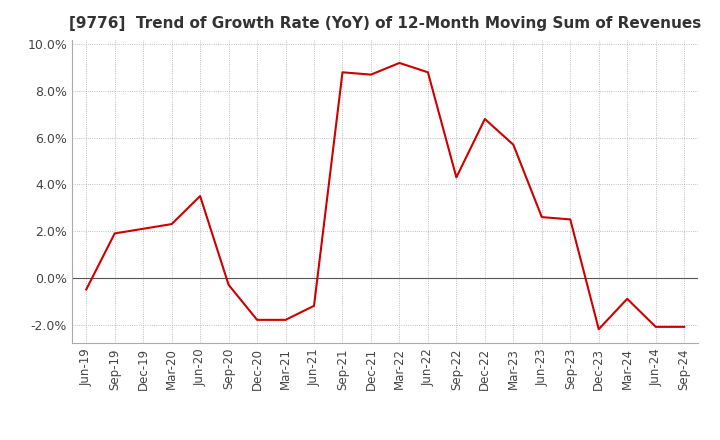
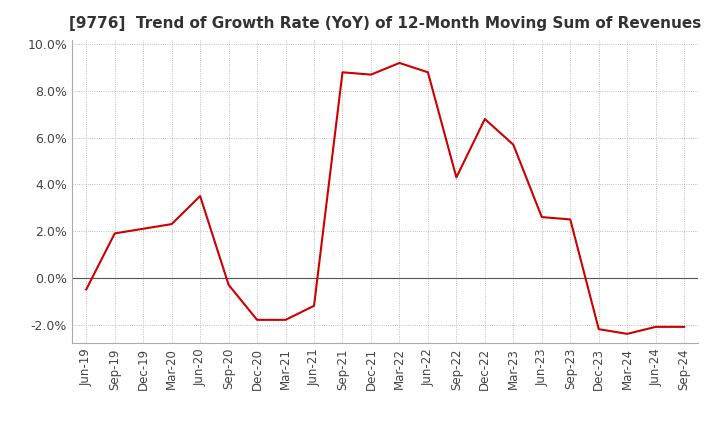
Mar-24: -0.9% -> -2.4%
